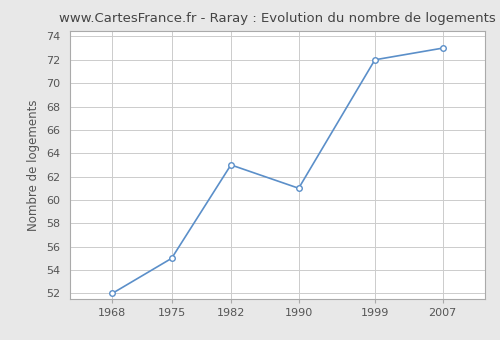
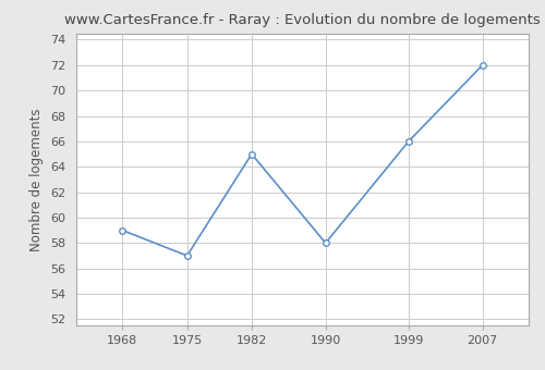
1968: 52 -> 59
1975: 55 -> 57
1982: 63 -> 65
1990: 61 -> 58
1999: 72 -> 66
2007: 73 -> 72
